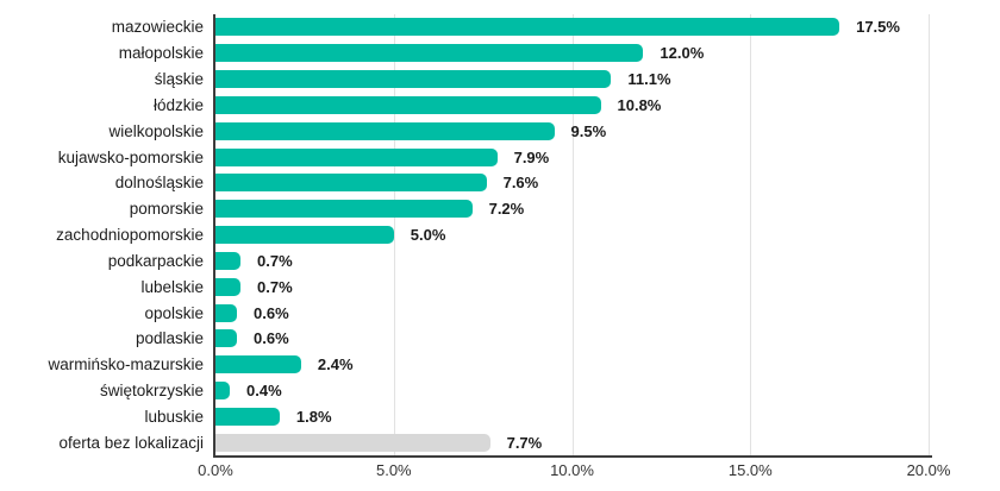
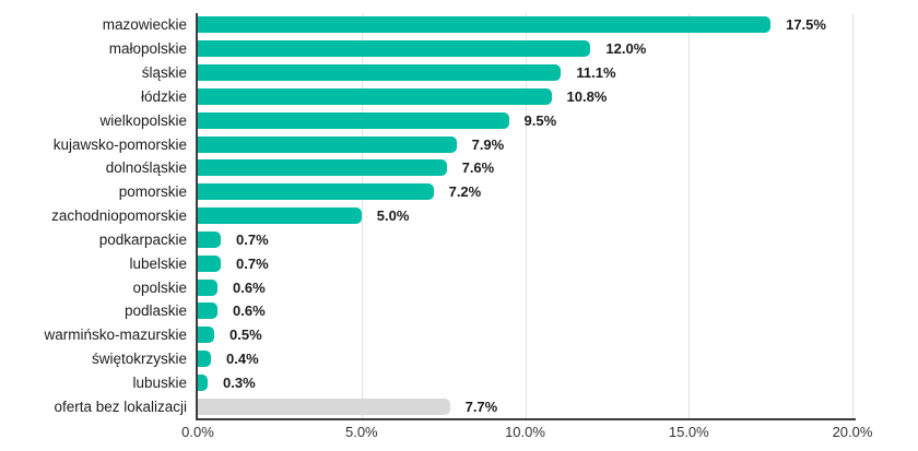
warmińsko-mazurskie: 2.4% -> 0.5%
lubuskie: 1.8% -> 0.3%
